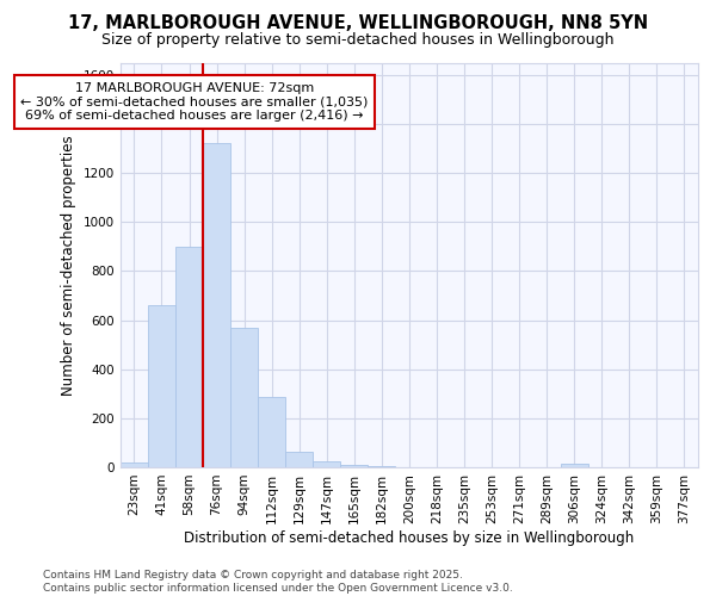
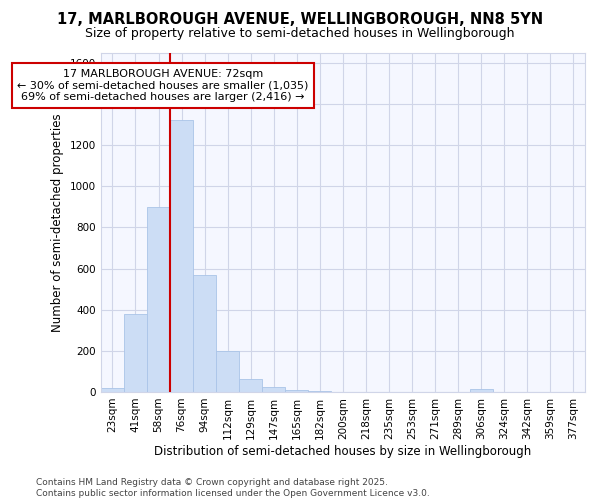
41sqm: 660 -> 380
112sqm: 285 -> 200
